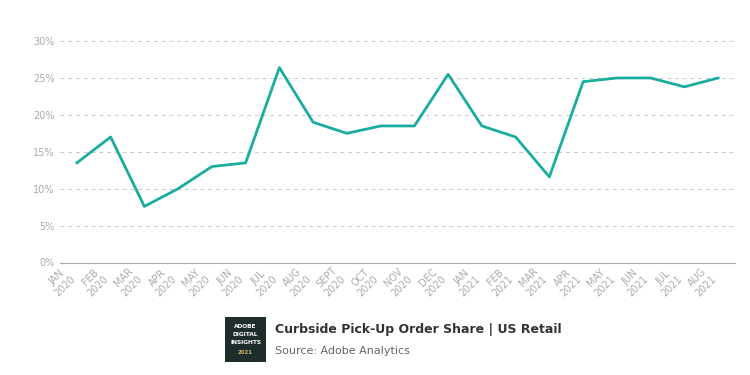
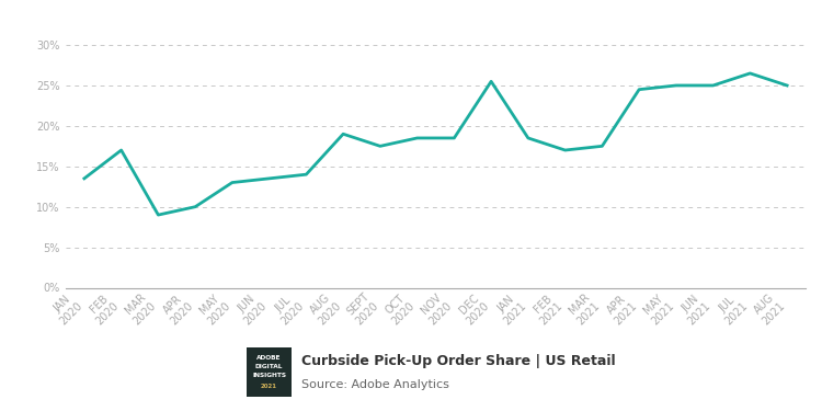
MAR 2020: 7.6% -> 9.0%
JUL 2020: 26.4% -> 14.0%
MAR 2021: 11.6% -> 17.5%
JUL 2021: 23.8% -> 26.5%
